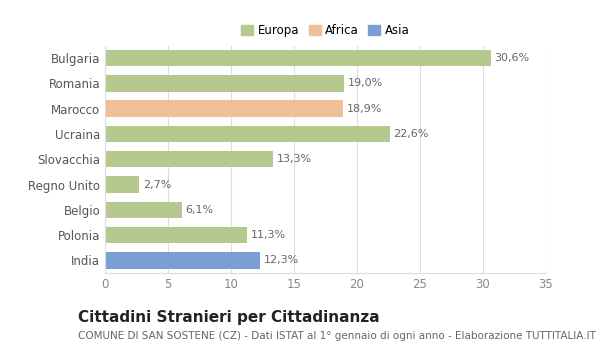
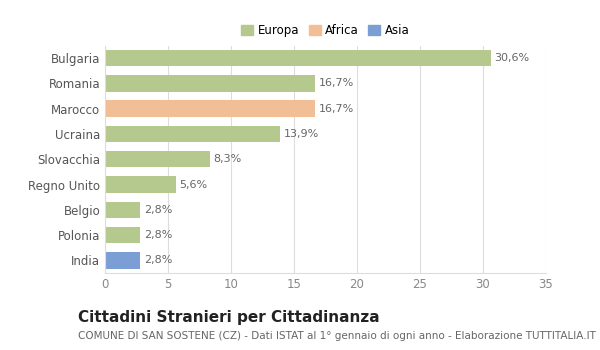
Romania: 19,0% -> 16,7%
Marocco: 18,9% -> 16,7%
Ucraina: 22,6% -> 13,9%
Slovacchia: 13,3% -> 8,3%
Regno Unito: 2,7% -> 5,6%
Belgio: 6,1% -> 2,8%
Polonia: 11,3% -> 2,8%
India: 12,3% -> 2,8%
